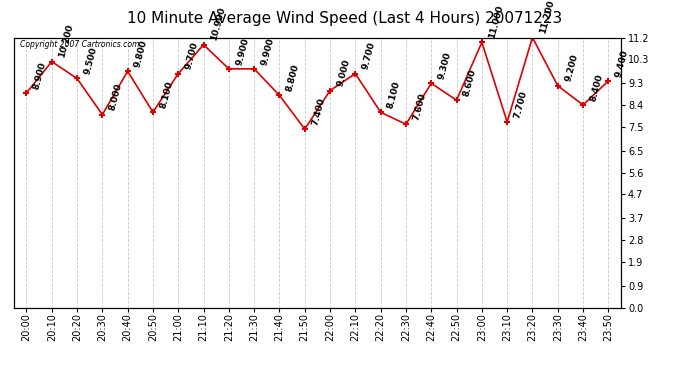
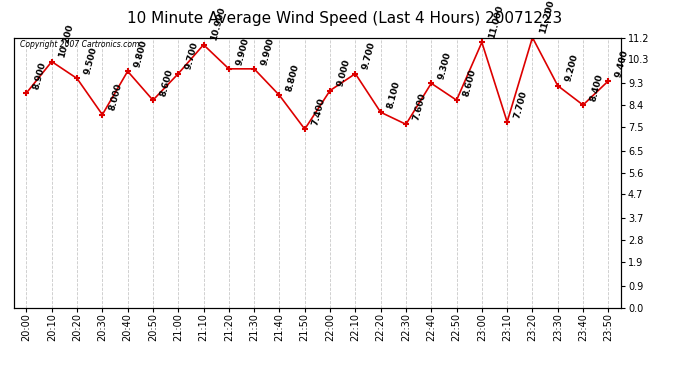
20:50: 8.100 -> 8.600
